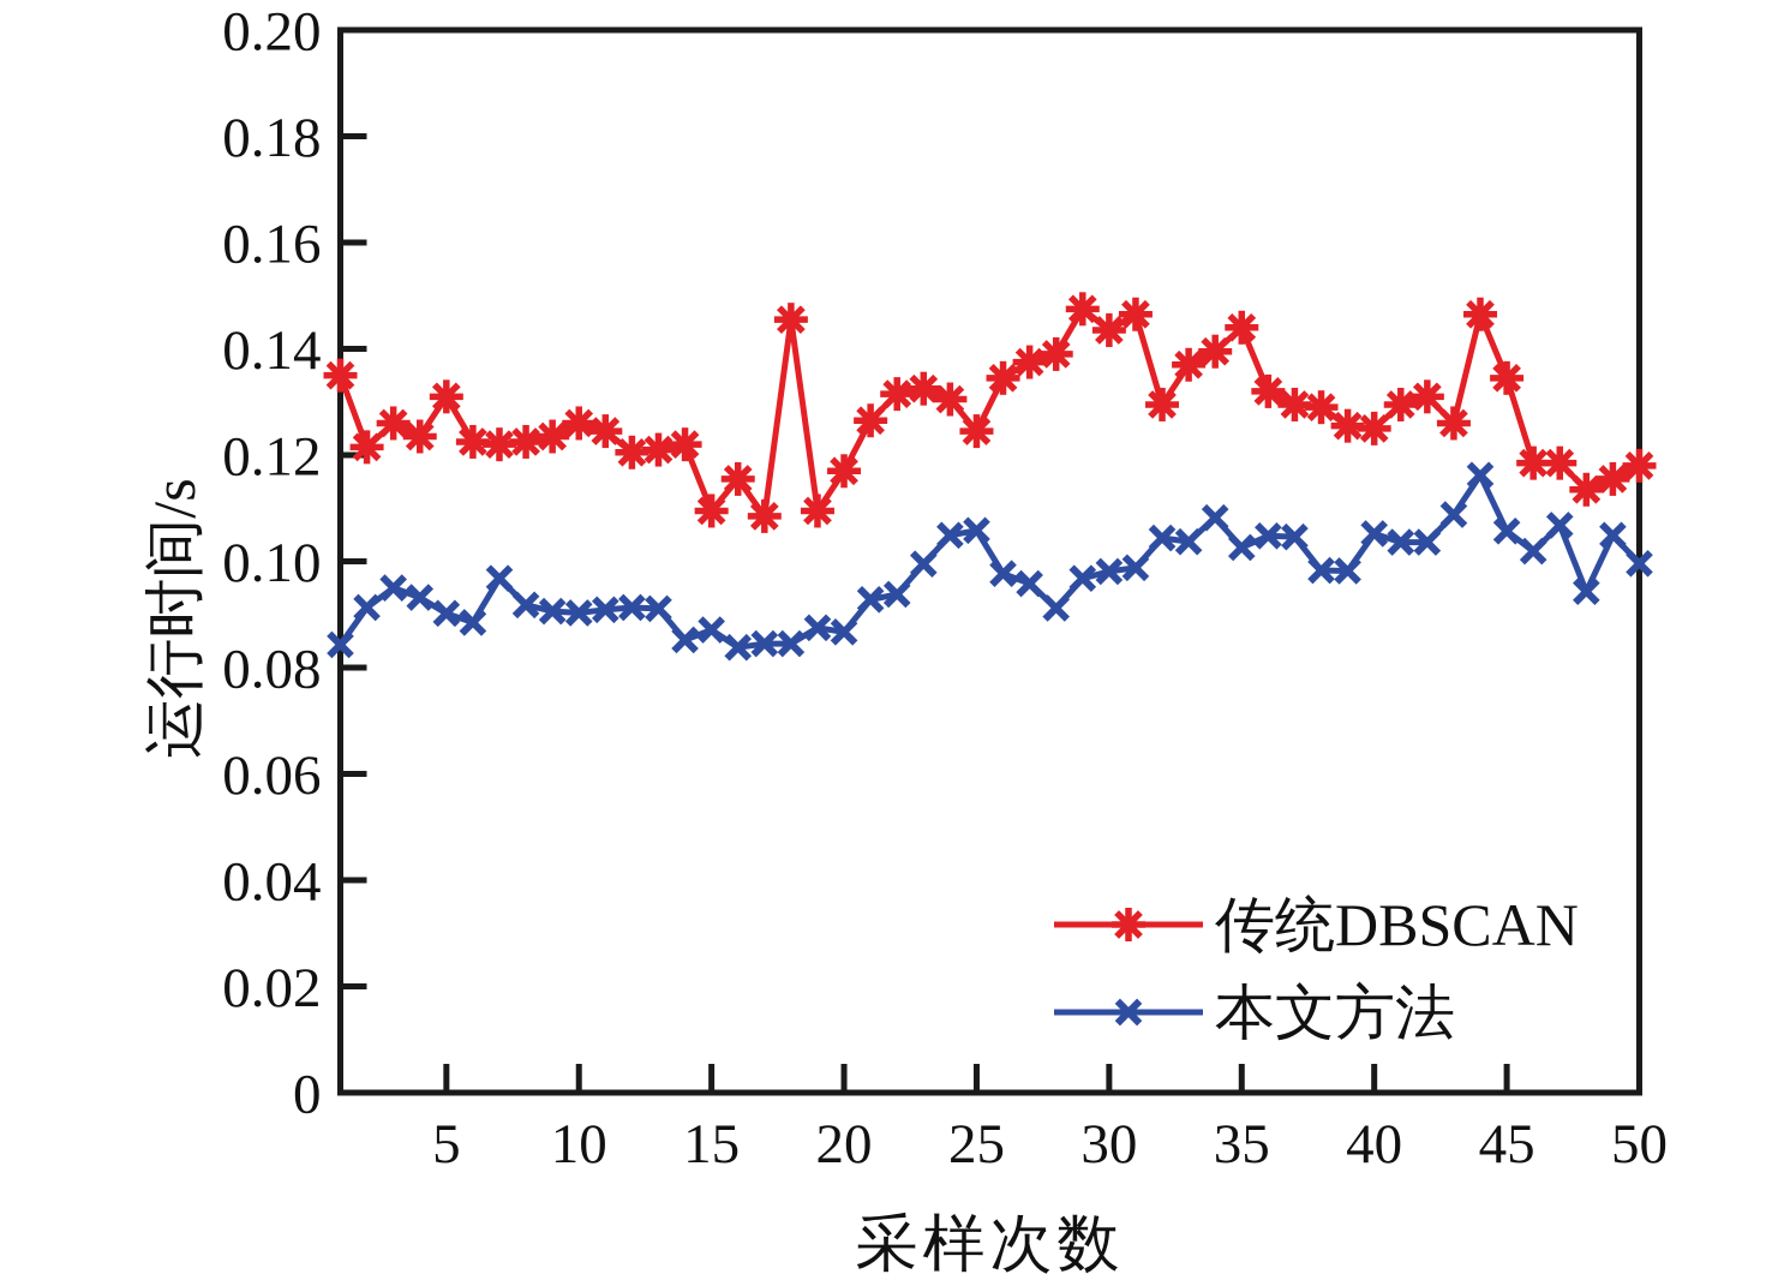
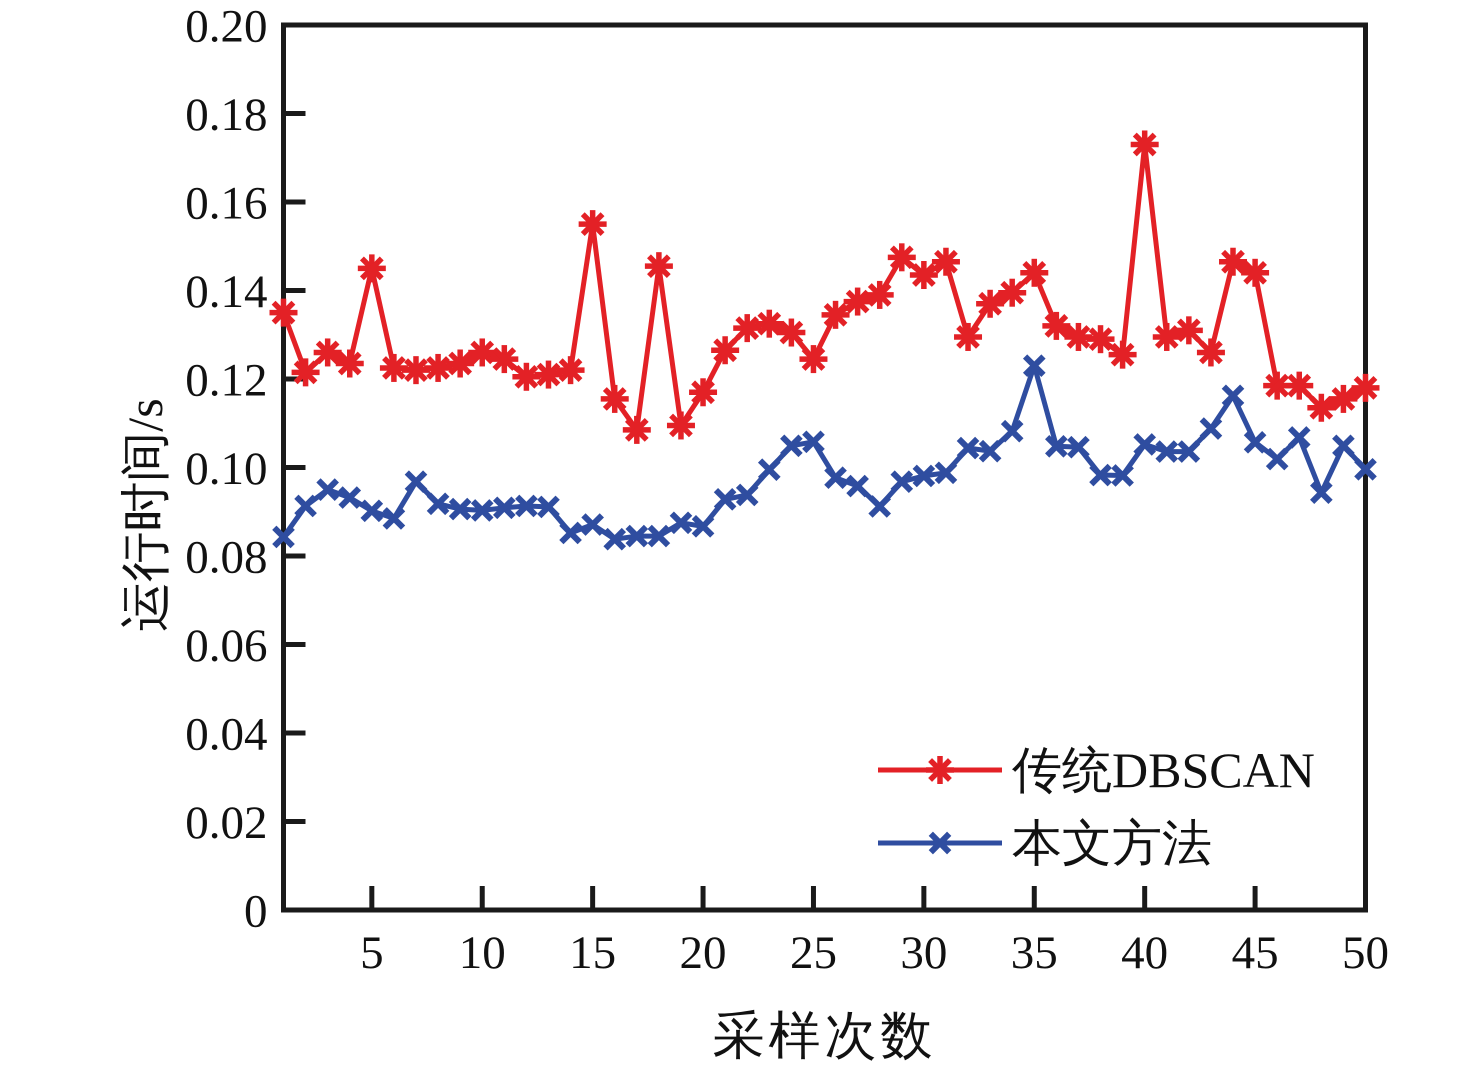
传统DBSCAN/5: 0.131 -> 0.145
传统DBSCAN/15: 0.110 -> 0.155
本文方法/35: 0.103 -> 0.123
传统DBSCAN/40: 0.125 -> 0.173
传统DBSCAN/45: 0.135 -> 0.144
